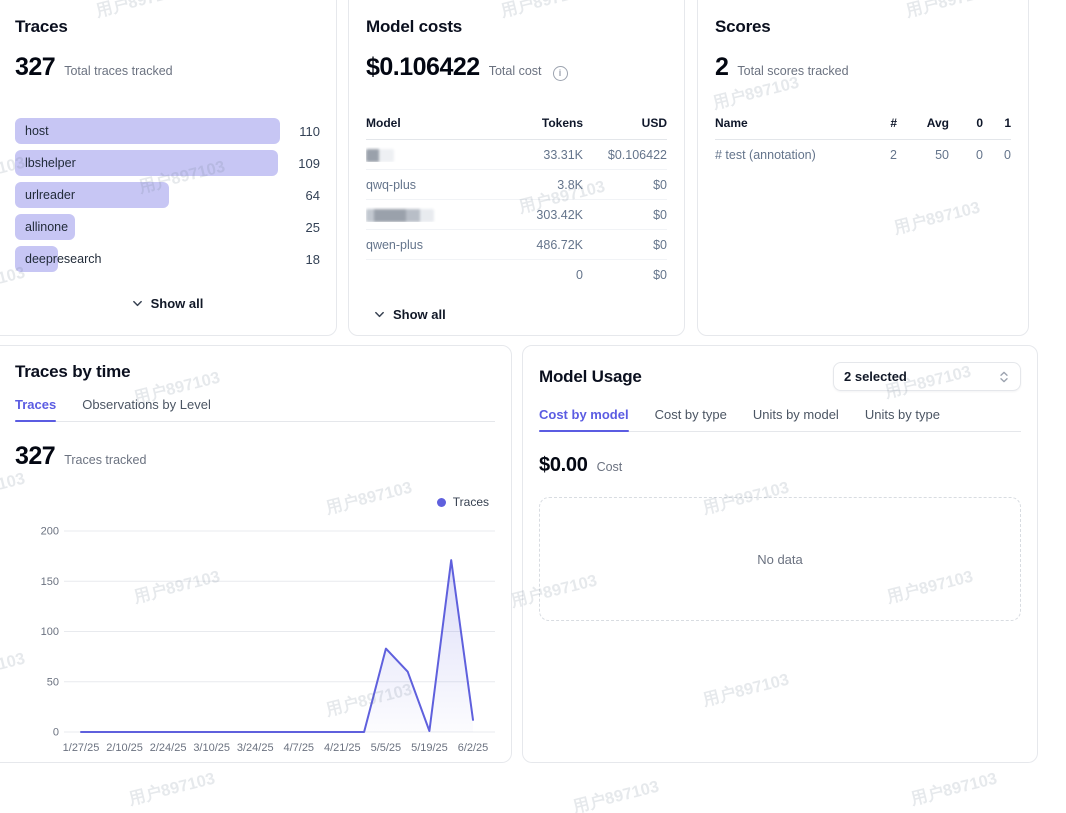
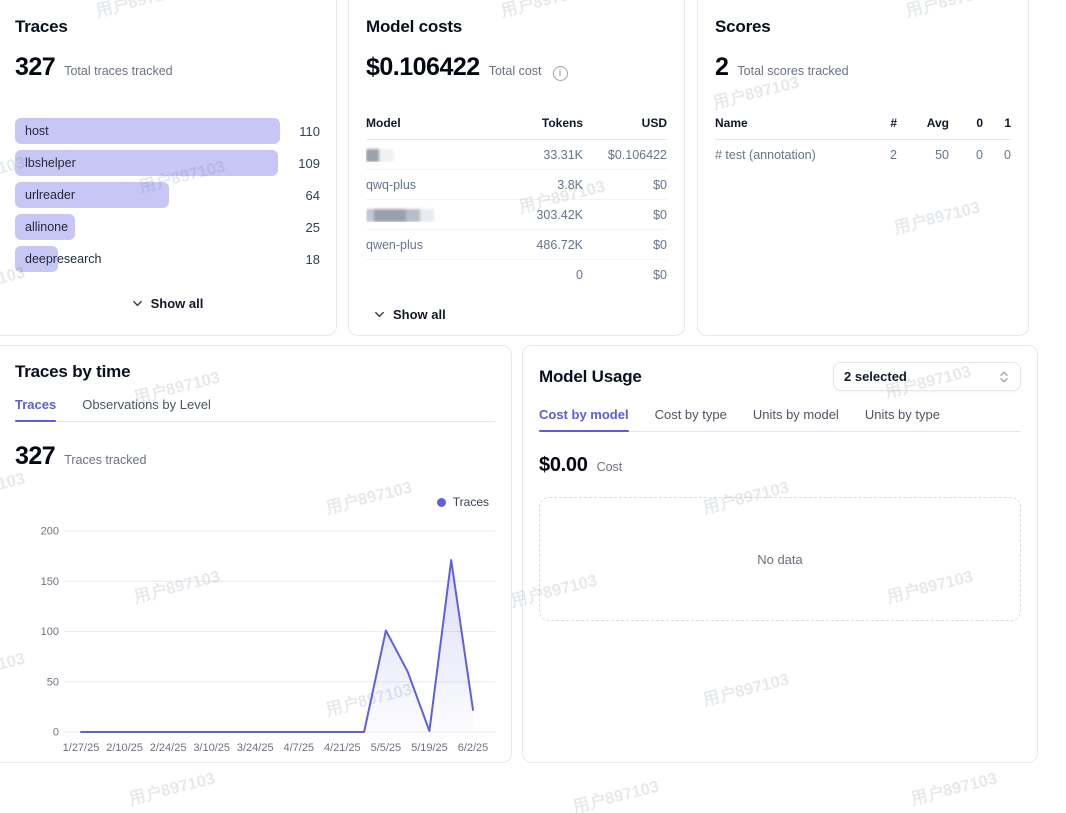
5/5/25: 83 -> 101
6/2/25: 12 -> 22
